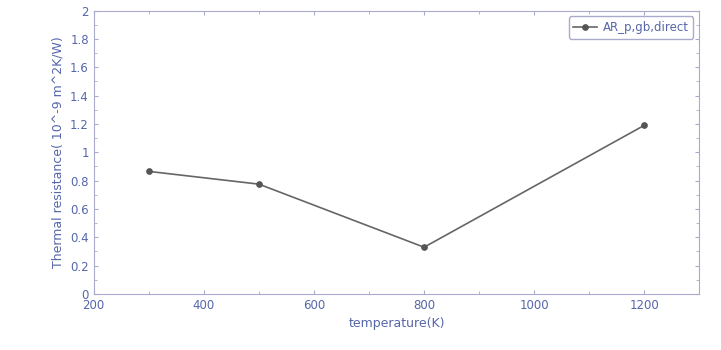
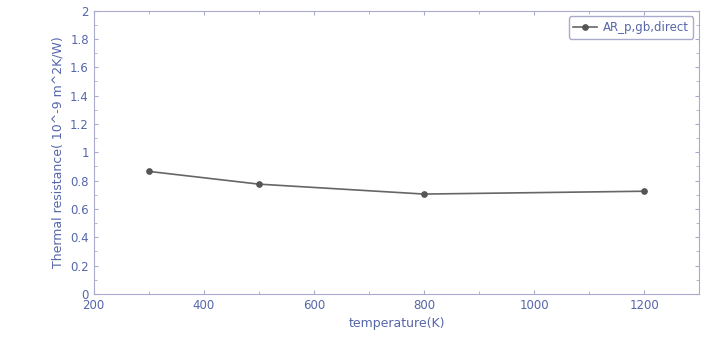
800: 0.33 -> 0.70
1200: 1.19 -> 0.72
